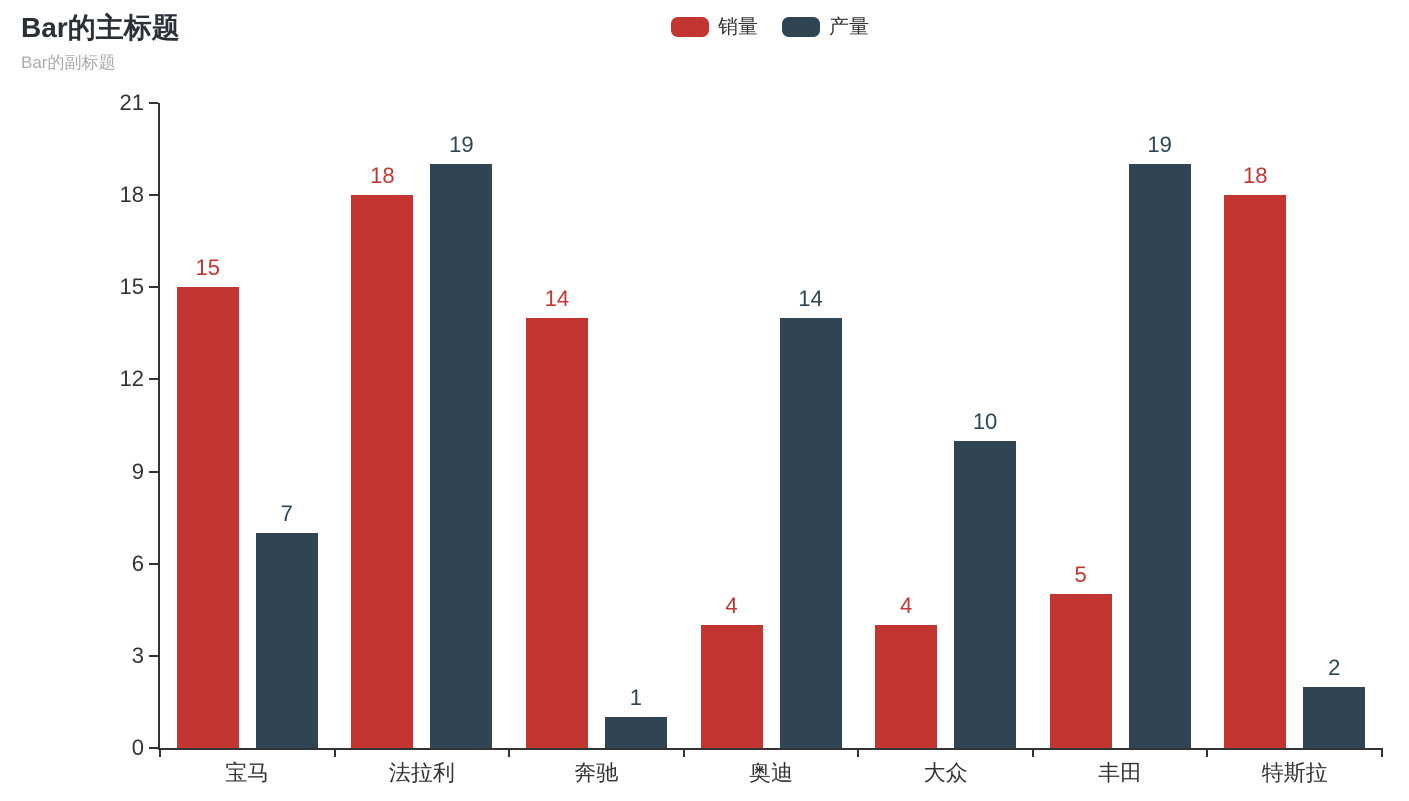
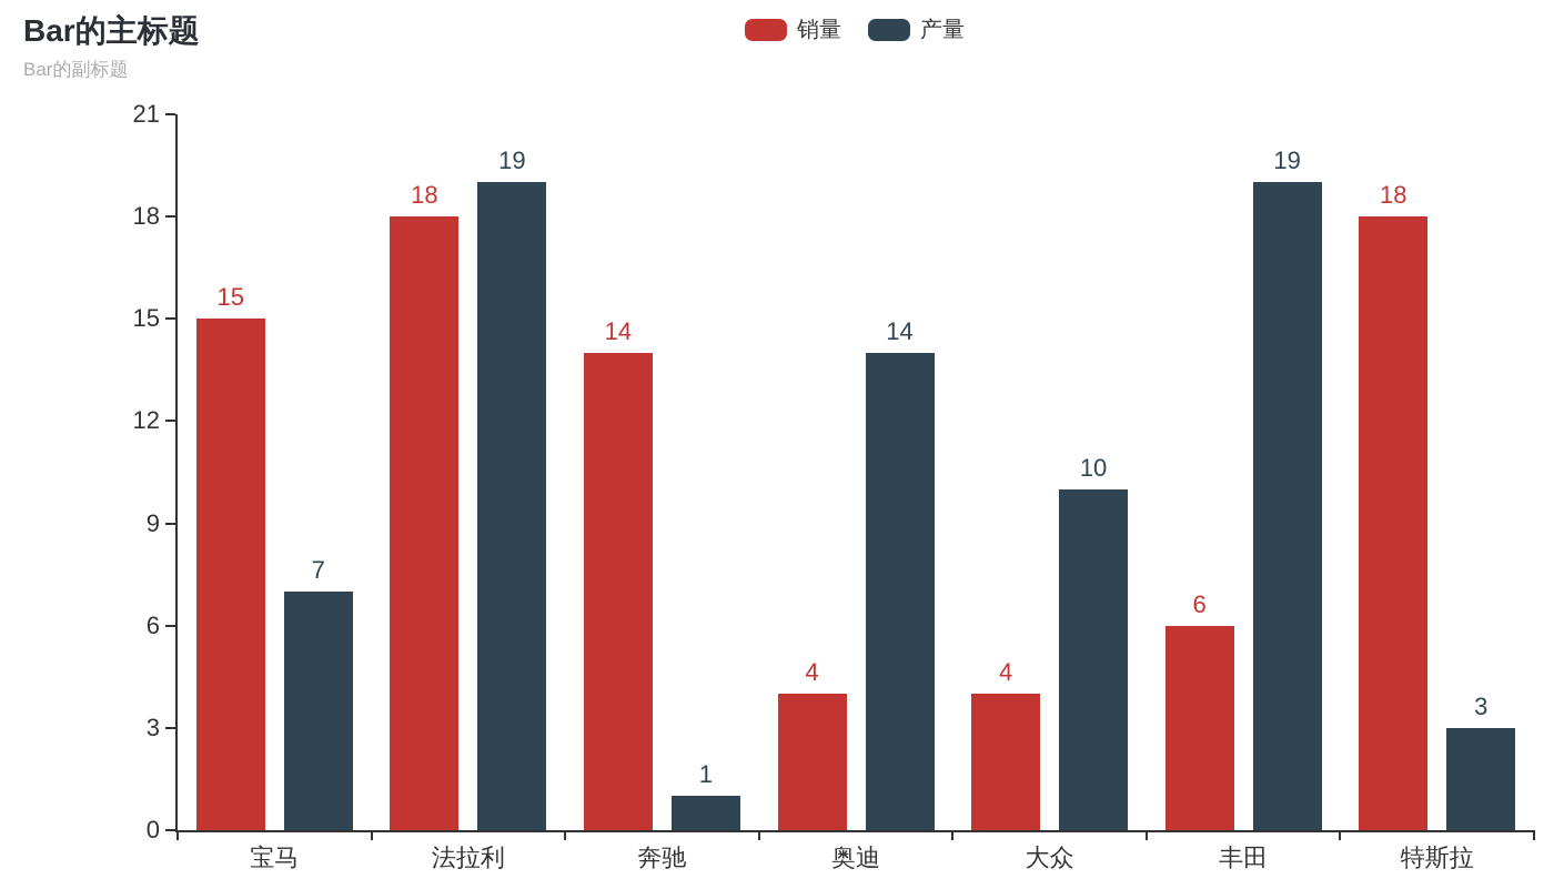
销量/丰田: 5 -> 6
产量/特斯拉: 2 -> 3
